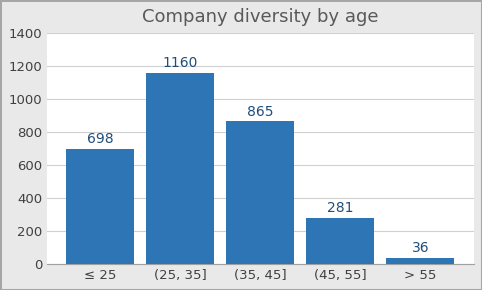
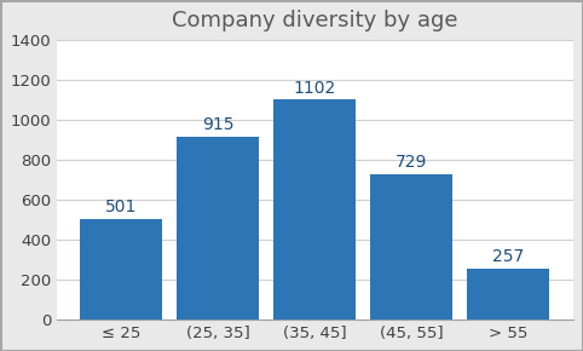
≤ 25: 698 -> 501
(25, 35]: 1160 -> 915
(35, 45]: 865 -> 1102
(45, 55]: 281 -> 729
> 55: 36 -> 257
